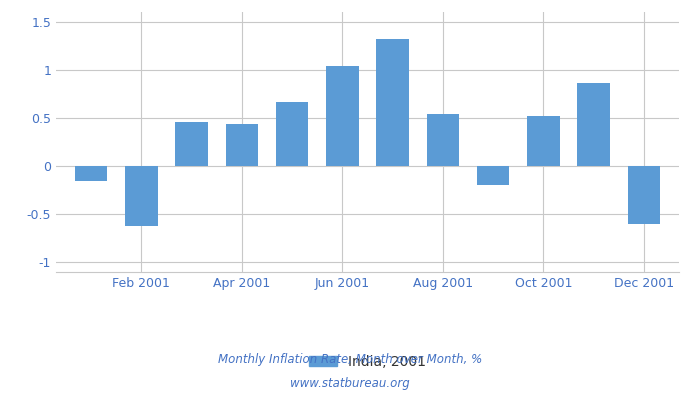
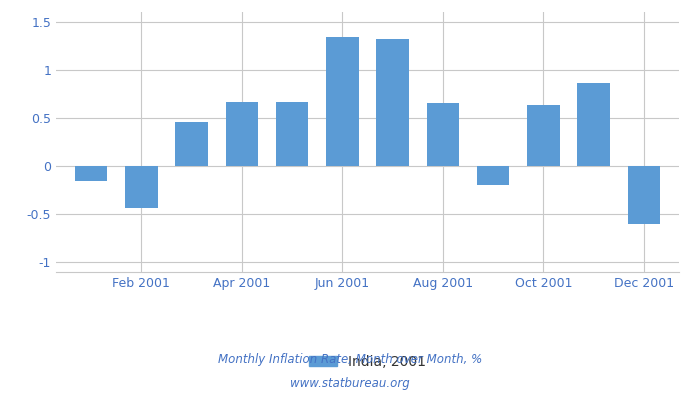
Feb 2001: -0.62 -> -0.44
Apr 2001: 0.44 -> 0.67
Jun 2001: 1.04 -> 1.34
Aug 2001: 0.54 -> 0.65
Oct 2001: 0.52 -> 0.63
